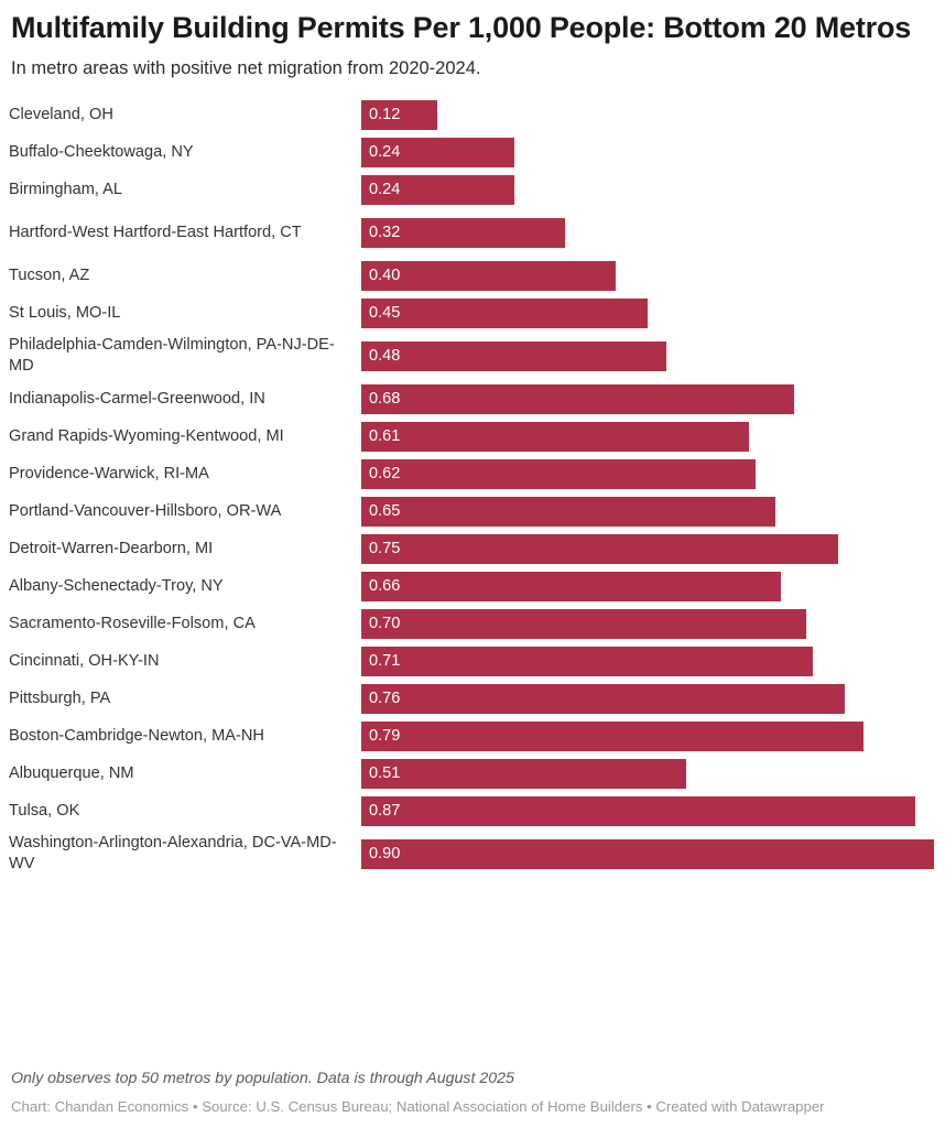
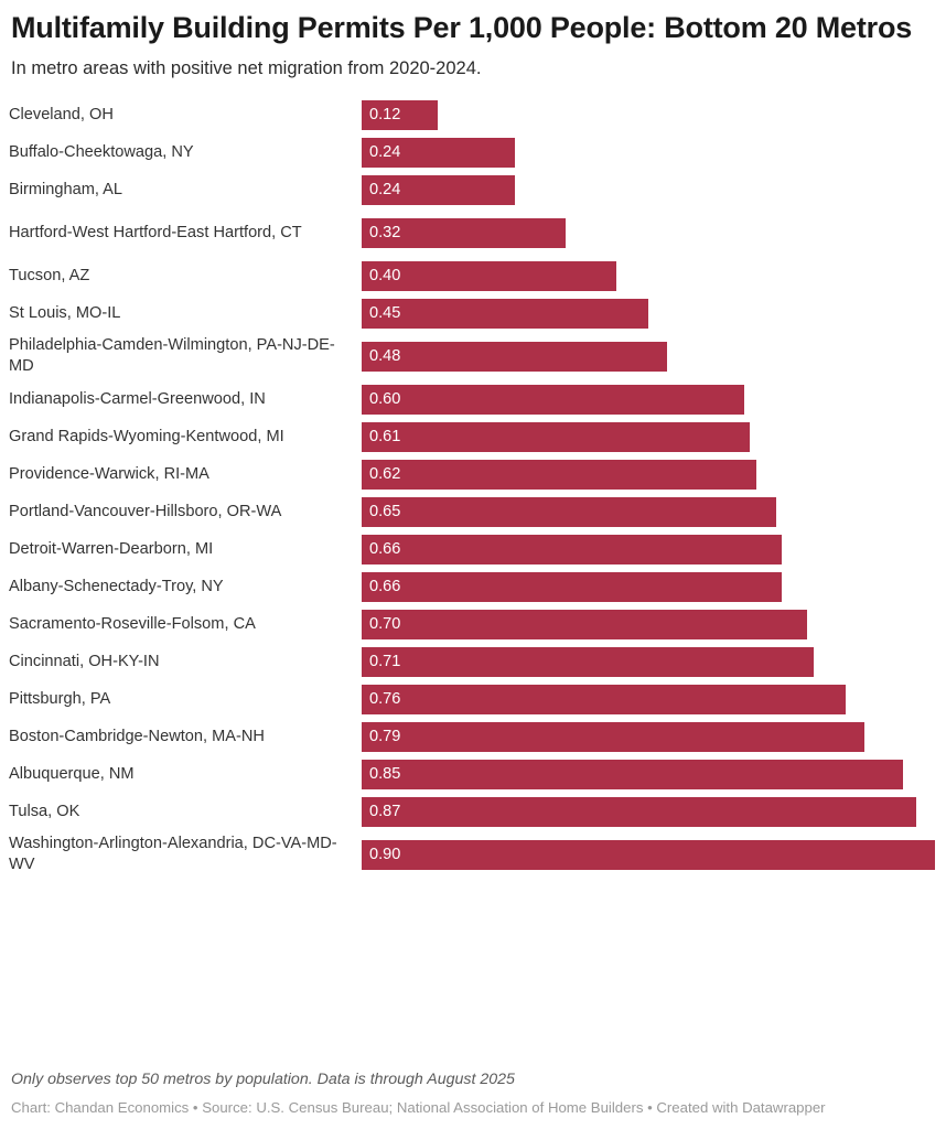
Indianapolis-Carmel-Greenwood, IN: 0.68 -> 0.60
Detroit-Warren-Dearborn, MI: 0.75 -> 0.66
Albuquerque, NM: 0.51 -> 0.85
